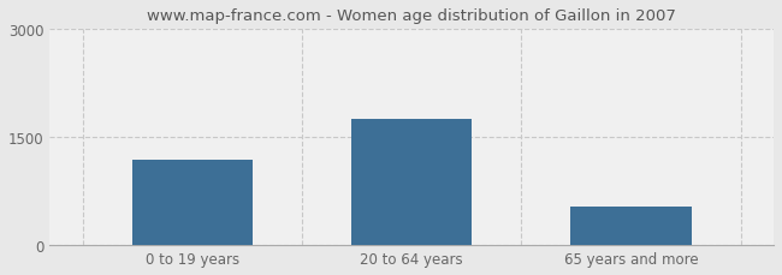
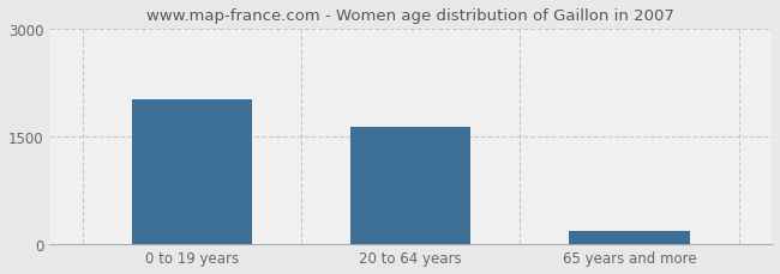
0 to 19 years: 1180 -> 2020
20 to 64 years: 1750 -> 1640
65 years and more: 530 -> 180
